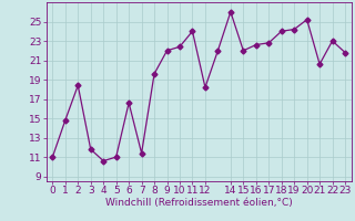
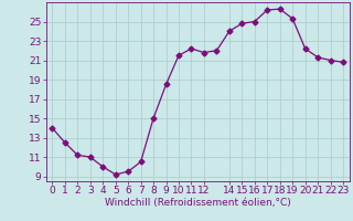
0: 11.0 -> 14.0
1: 14.8 -> 12.5
2: 18.4 -> 11.2
3: 11.8 -> 11.0
4: 10.6 -> 10.0
5: 11.0 -> 9.2
6: 16.6 -> 9.5
7: 11.4 -> 10.5
8: 19.6 -> 15.0
9: 22.0 -> 18.5
10: 22.4 -> 21.5
11: 24.0 -> 22.2
12: 18.2 -> 21.8
14: 26.0 -> 24.0
15: 22.0 -> 24.8
16: 22.6 -> 25.0
17: 22.8 -> 26.2
18: 24.0 -> 26.3
19: 24.2 -> 25.3
20: 25.2 -> 22.2
21: 20.6 -> 21.3
22: 23.0 -> 21.0
23: 21.8 -> 20.8
